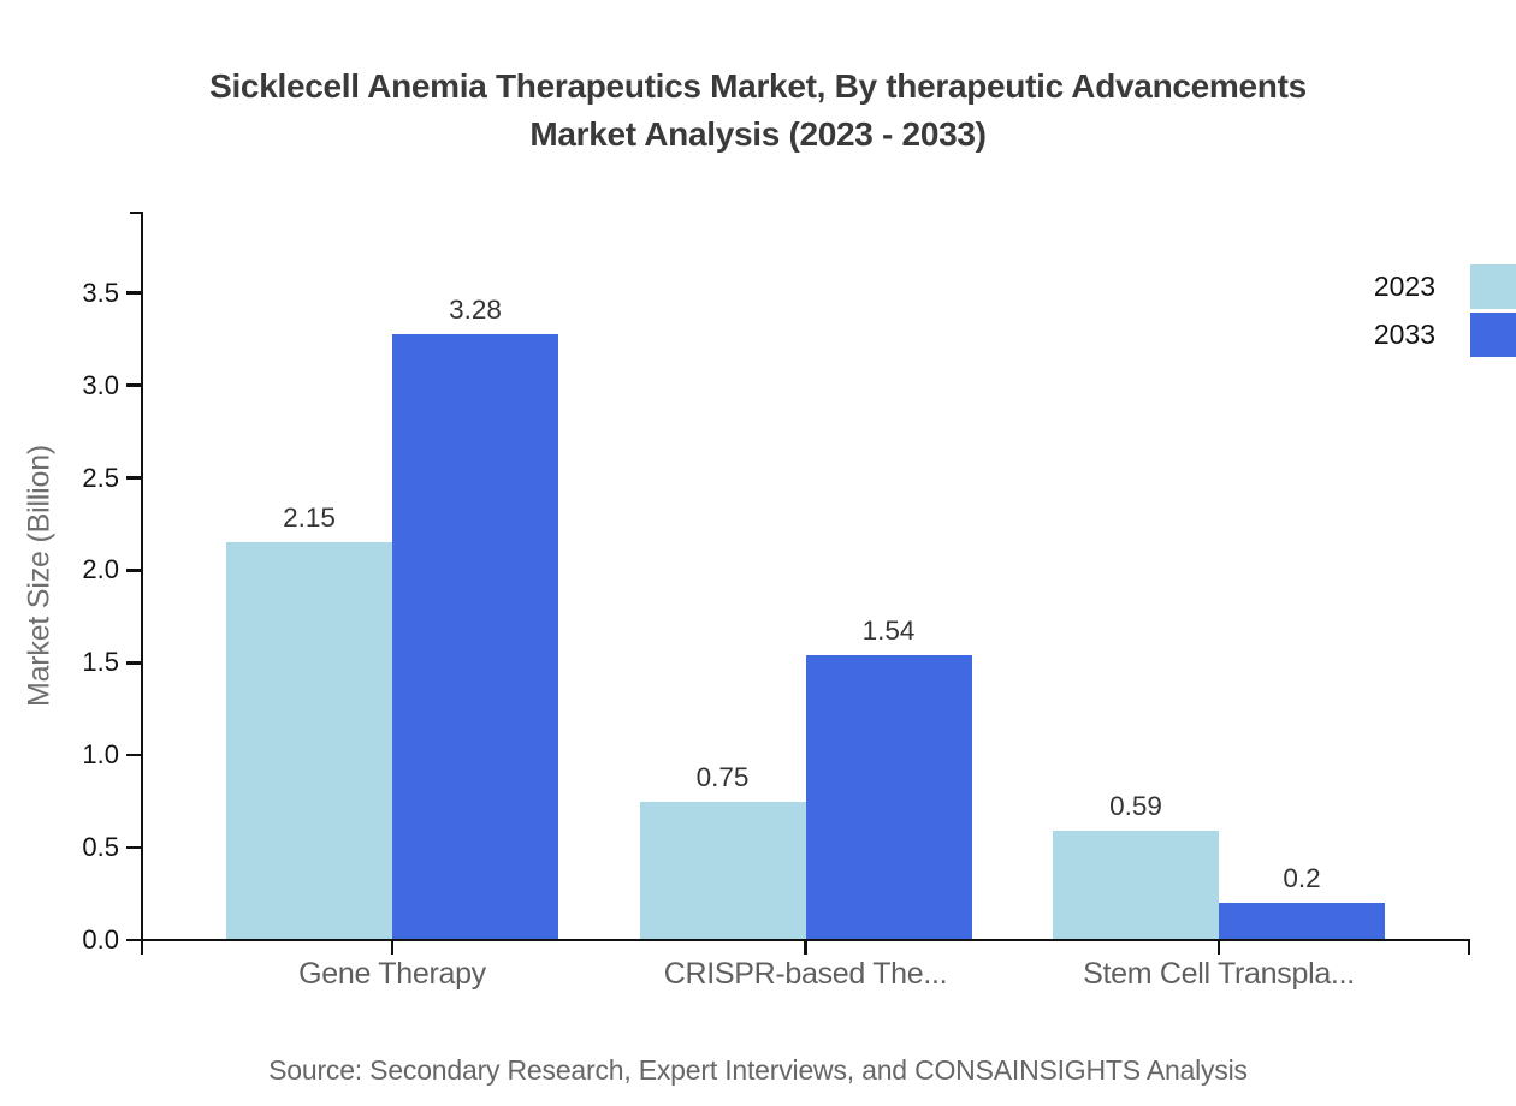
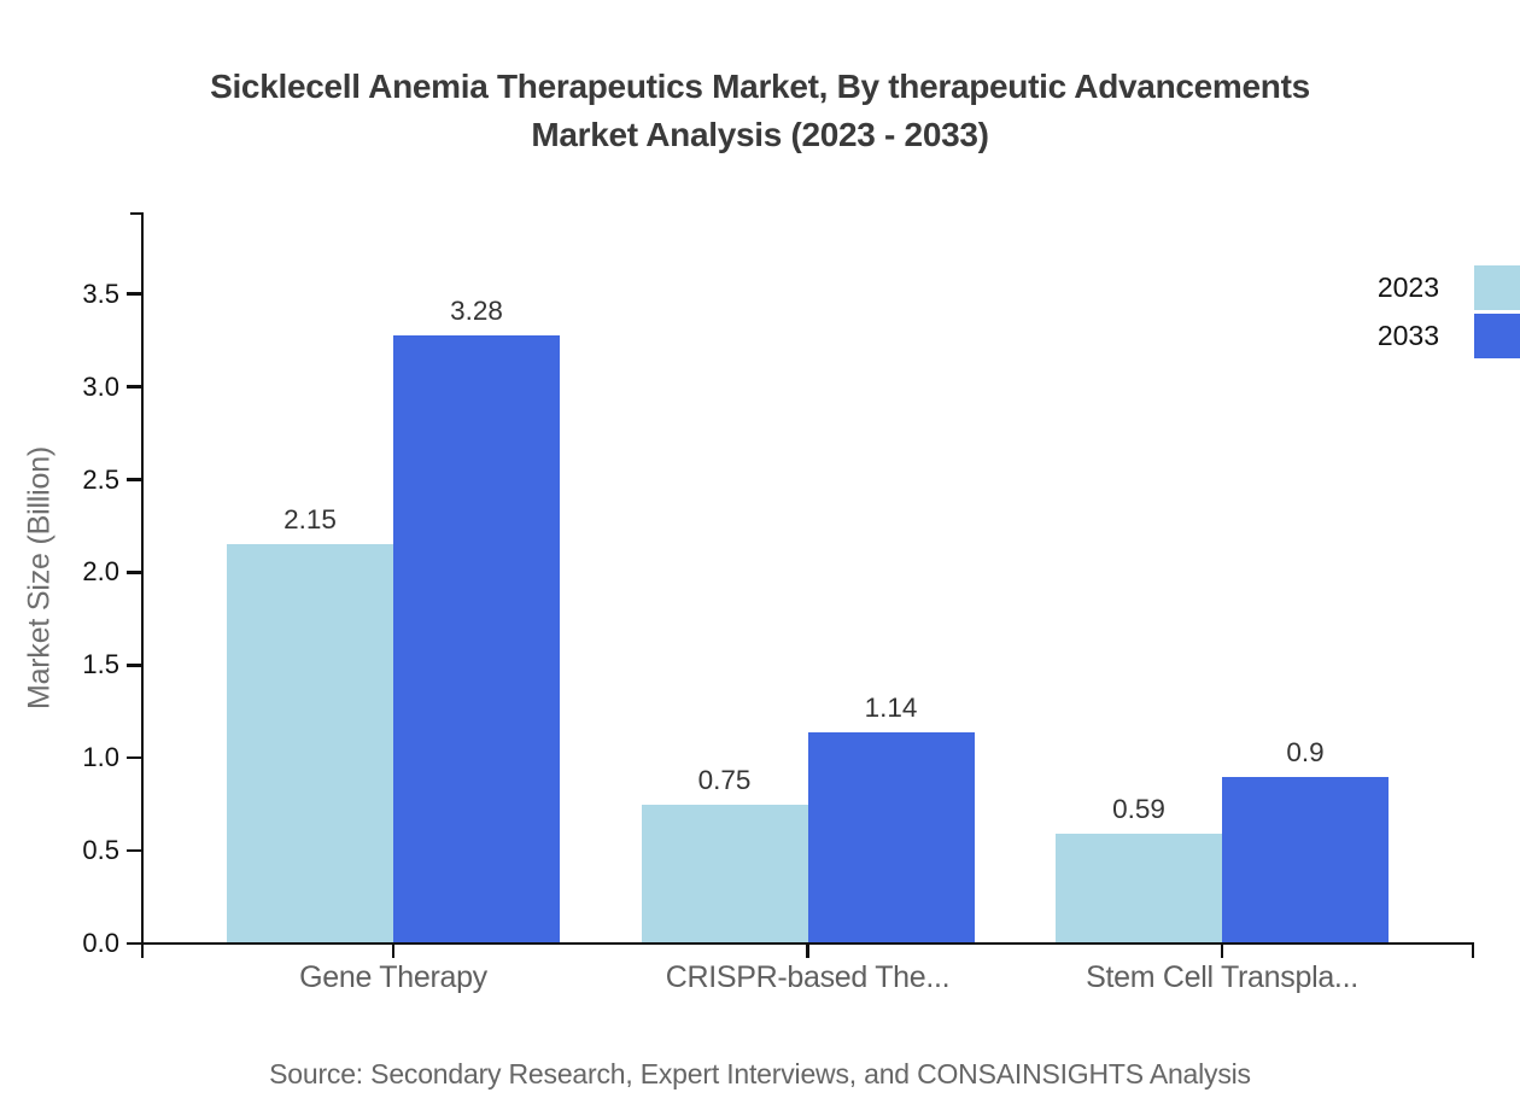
2033/CRISPR-based The...: 1.54 -> 1.14
2033/Stem Cell Transpla...: 0.2 -> 0.9
